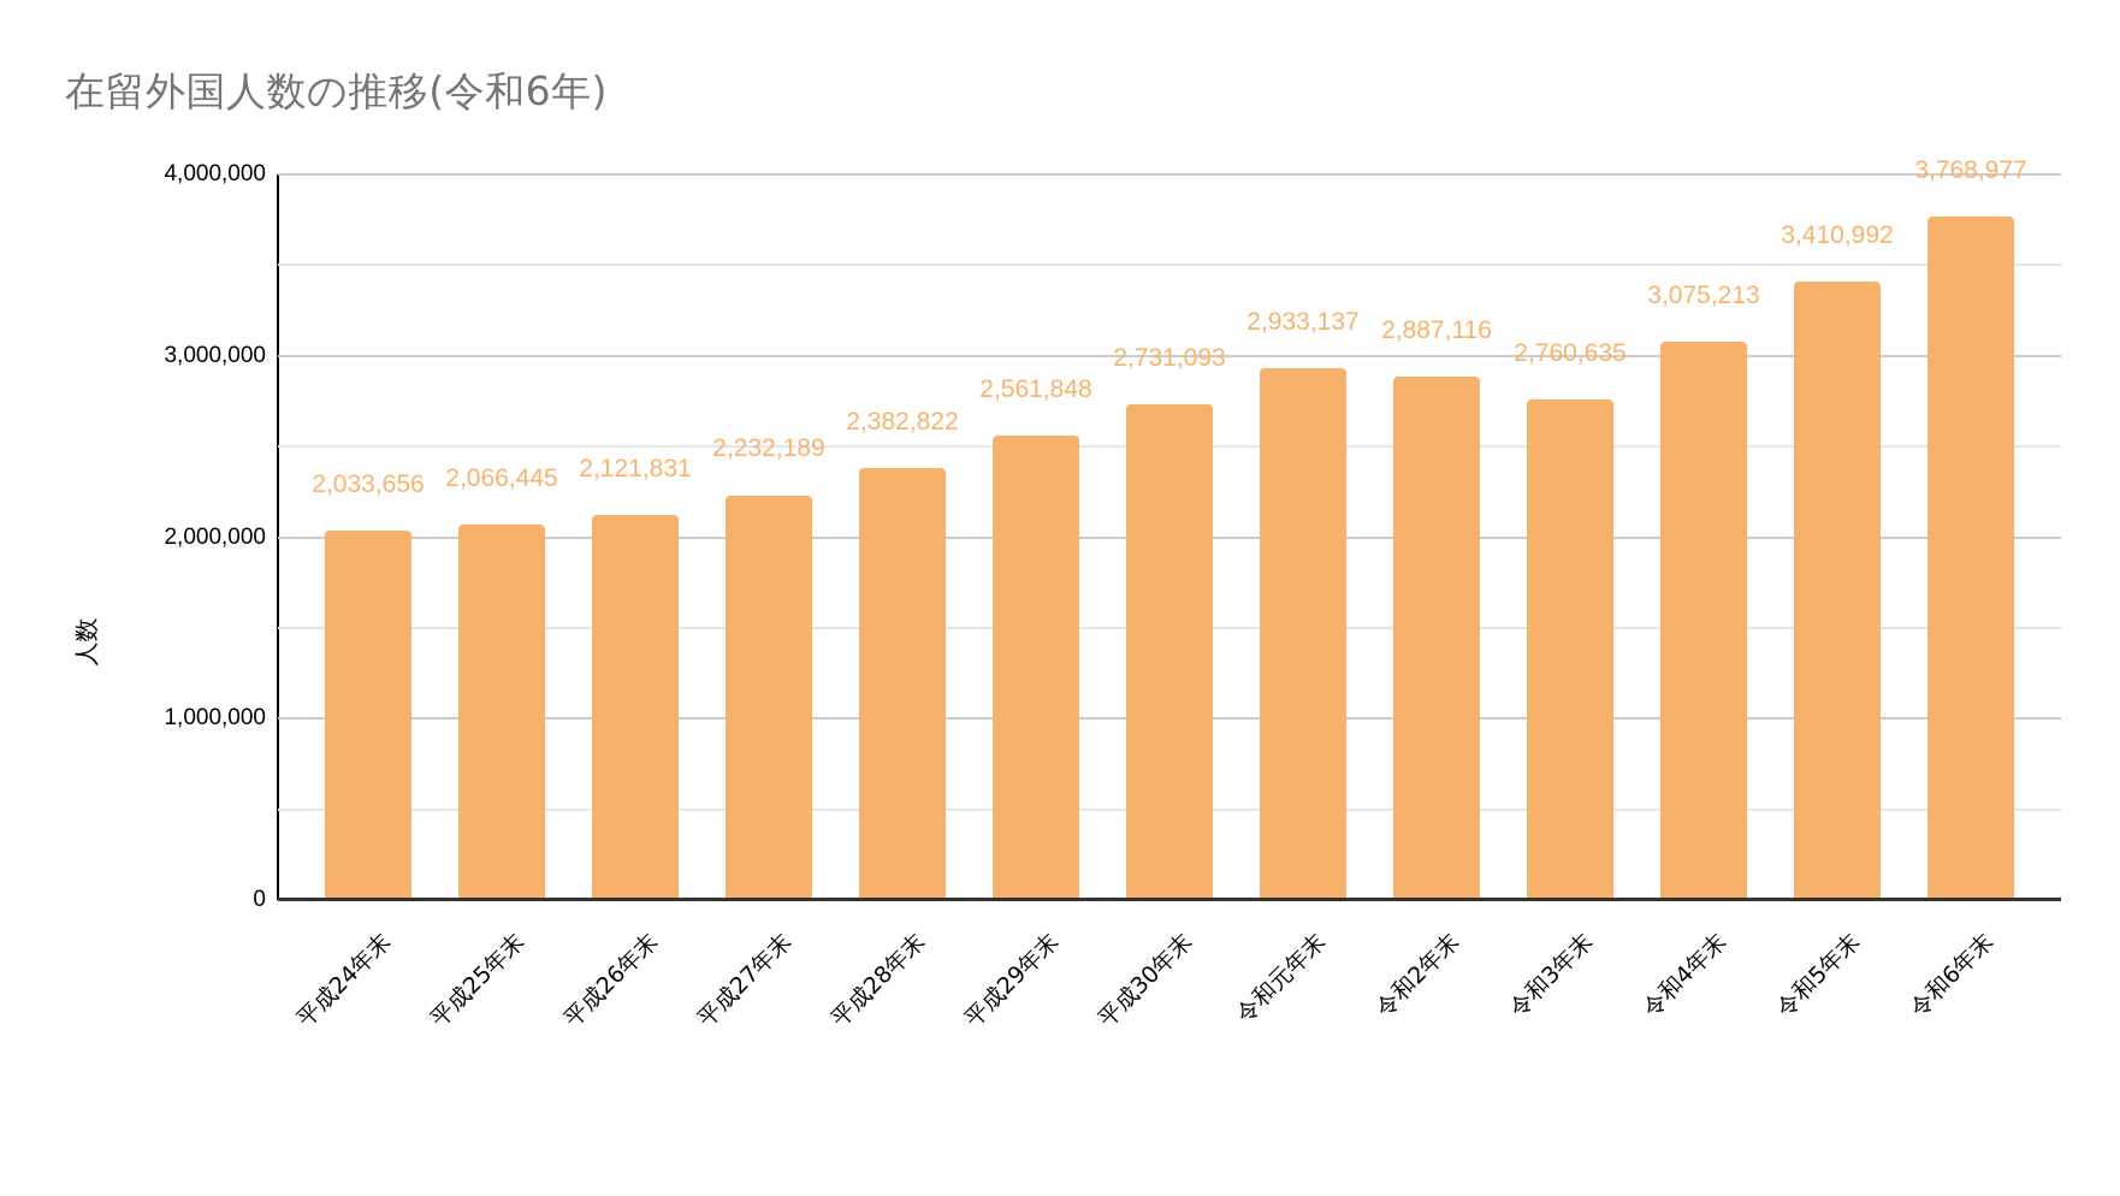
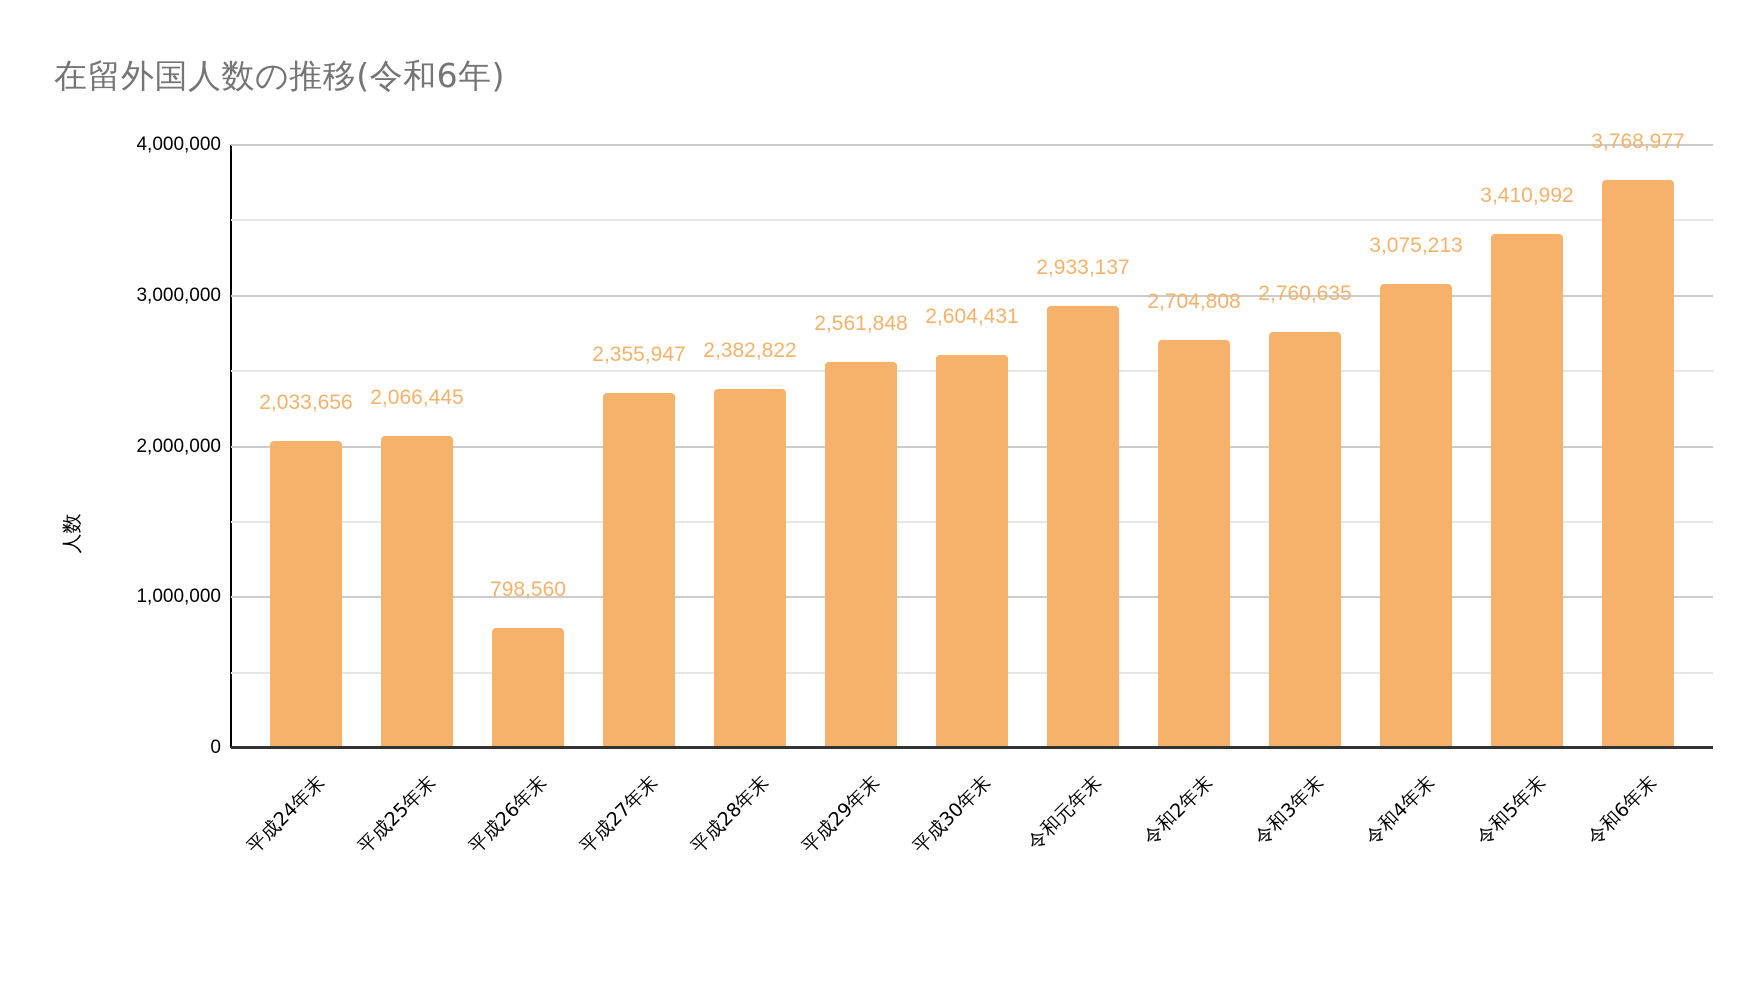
平成26年末: 2,121,831 -> 798,560
平成27年末: 2,232,189 -> 2,355,947
平成30年末: 2,731,093 -> 2,604,431
令和2年末: 2,887,116 -> 2,704,808
